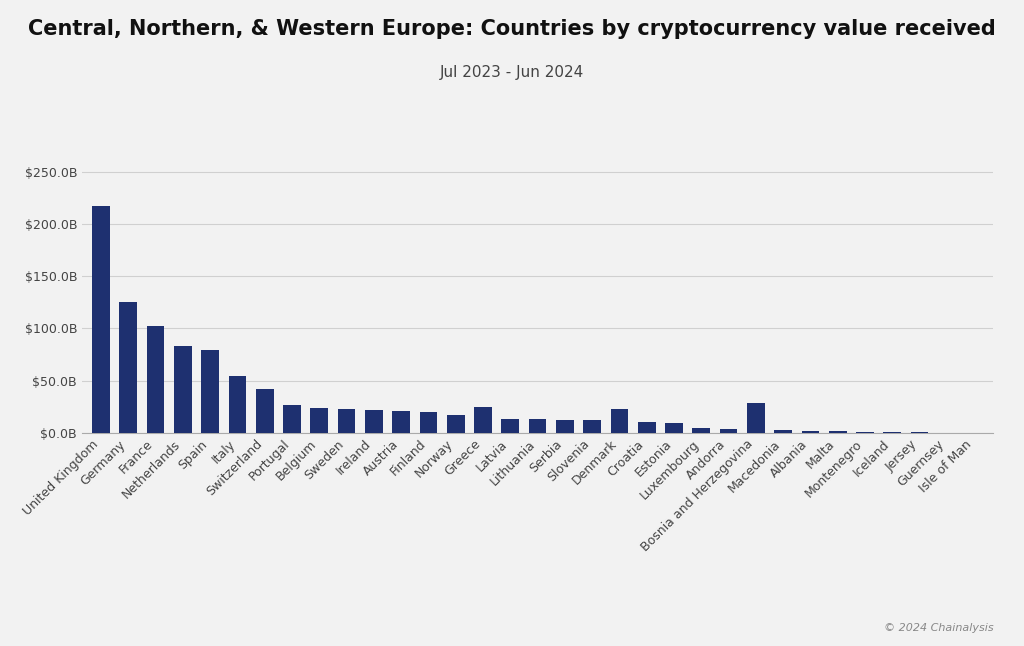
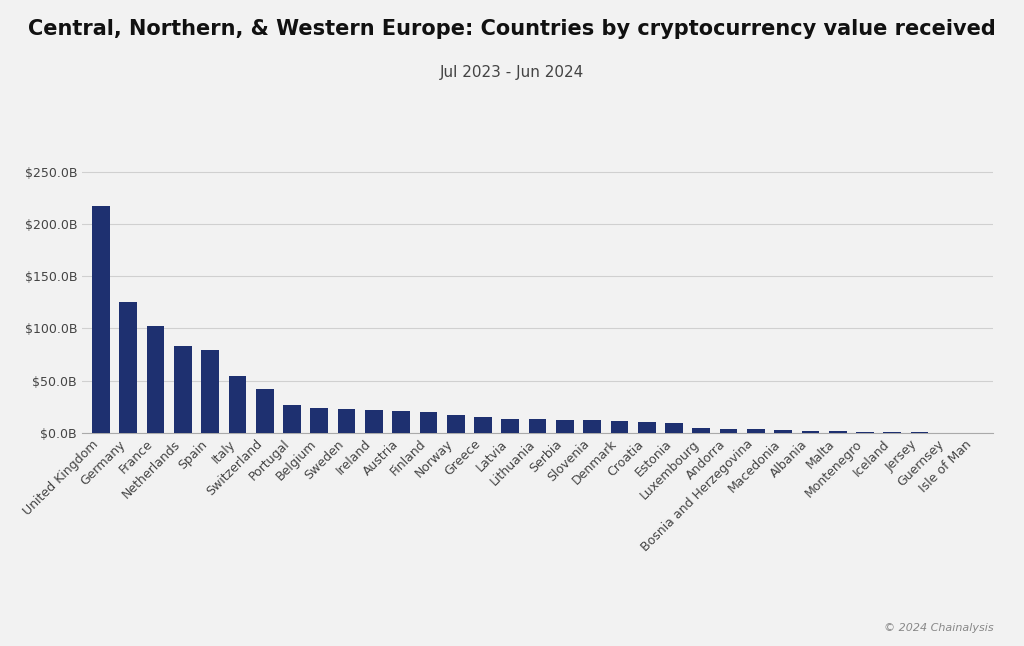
Greece: $25B -> $15B
Denmark: $23B -> $11B
Bosnia and Herzegovina: $29B -> $4B
